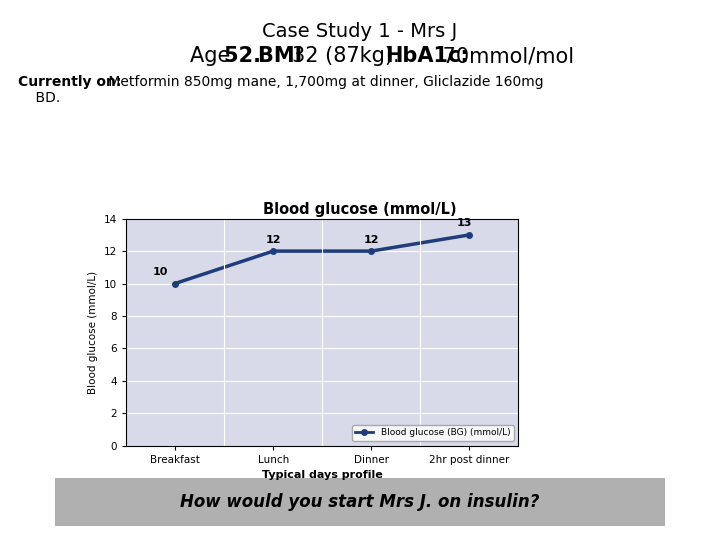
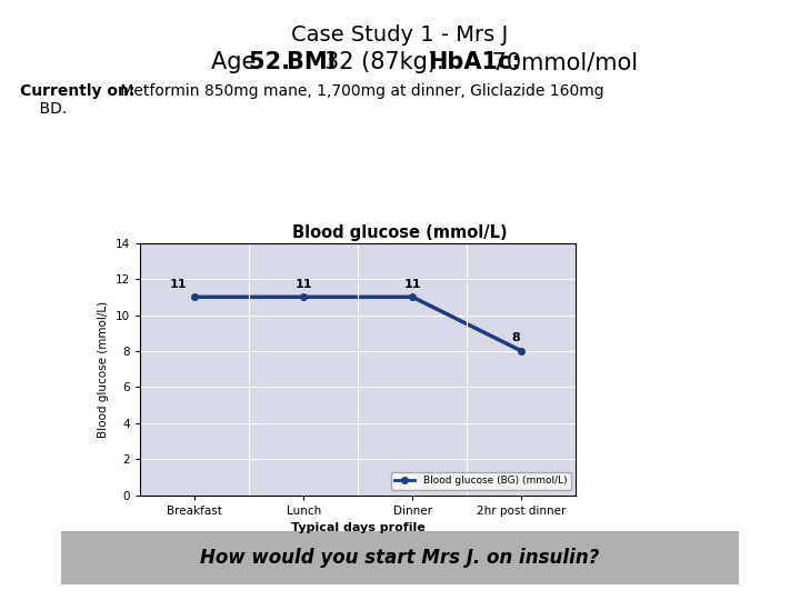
Breakfast: 10 -> 11
Lunch: 12 -> 11
Dinner: 12 -> 11
2hr post dinner: 13 -> 8
